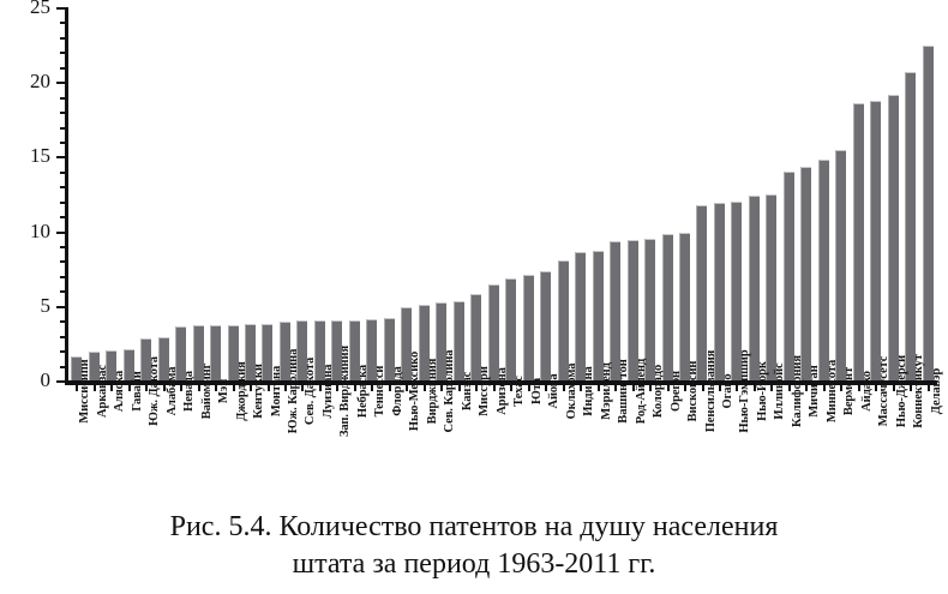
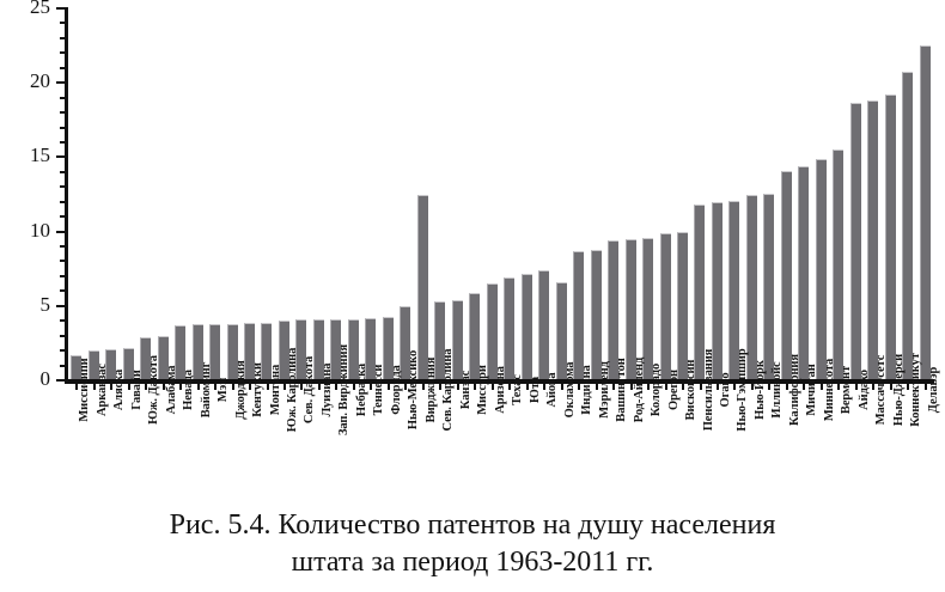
Вирджиния: 5.1 -> 12.4
Оклахома: 8.0 -> 6.5
